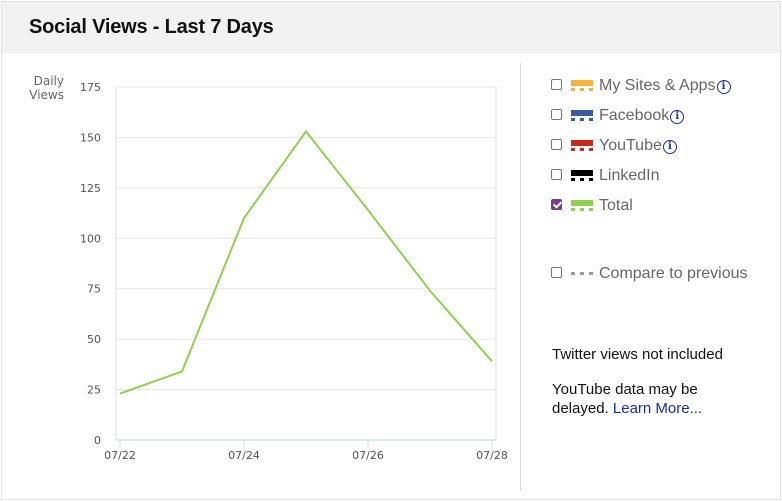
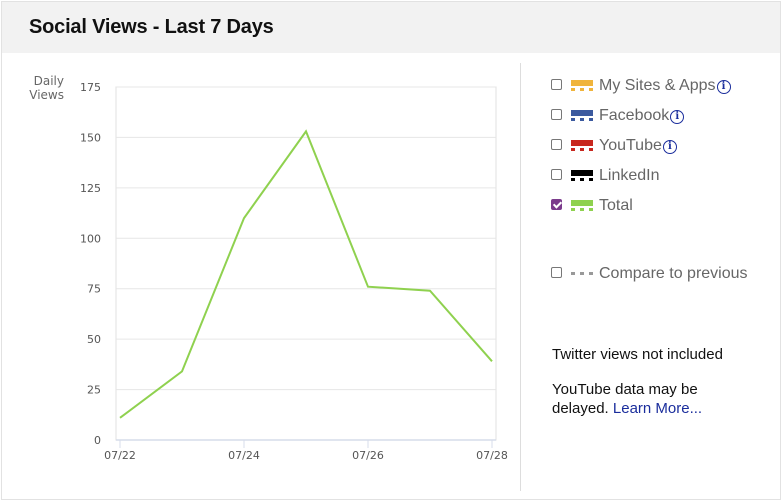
07/22: 23 -> 11
07/26: 114 -> 76
